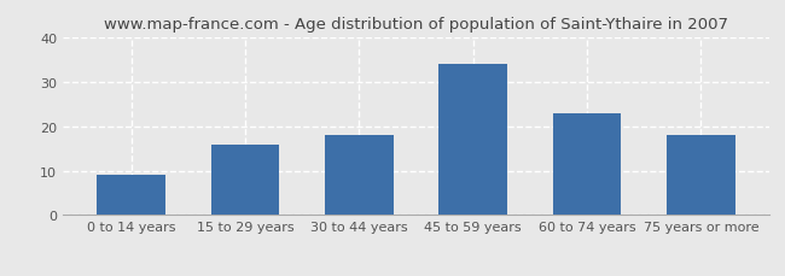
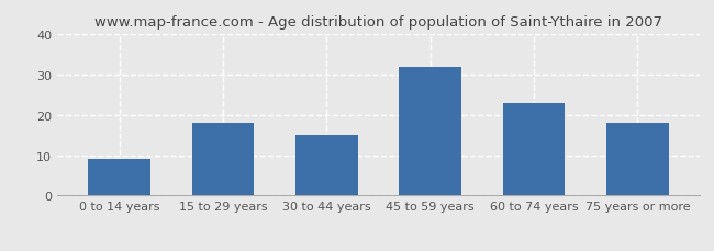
15 to 29 years: 16 -> 18
30 to 44 years: 18 -> 15
45 to 59 years: 34 -> 32
